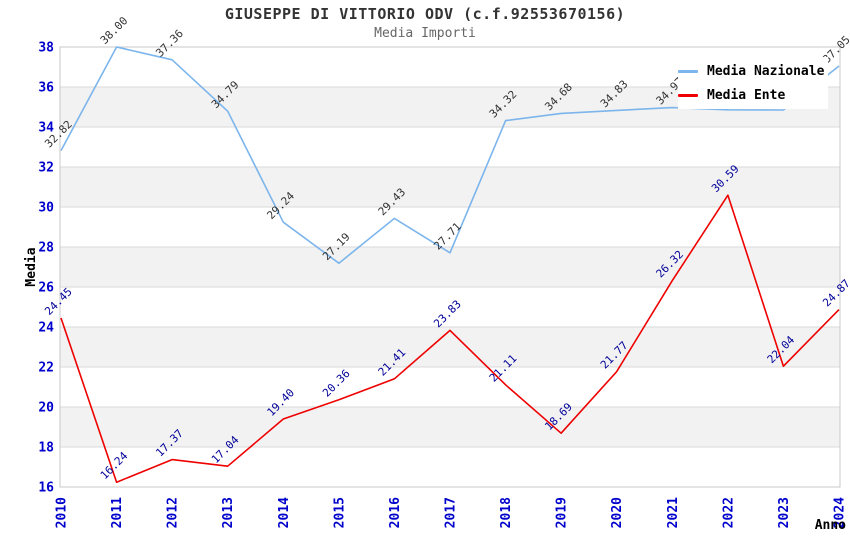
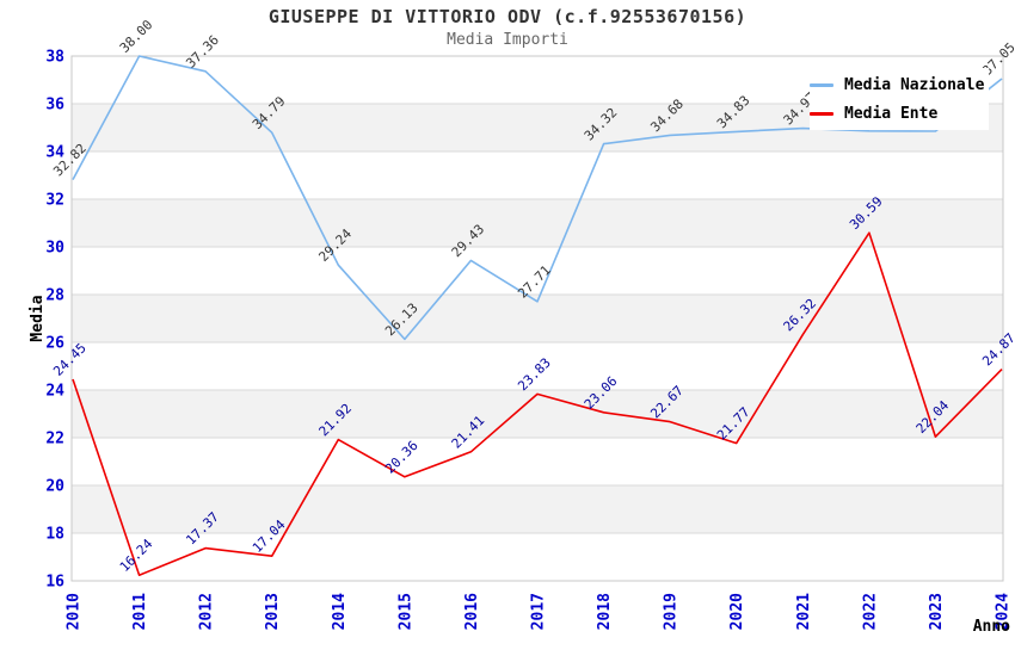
Media Ente/2014: 19.40 -> 21.92
Media Nazionale/2015: 27.19 -> 26.13
Media Ente/2018: 21.11 -> 23.06
Media Ente/2019: 18.69 -> 22.67
